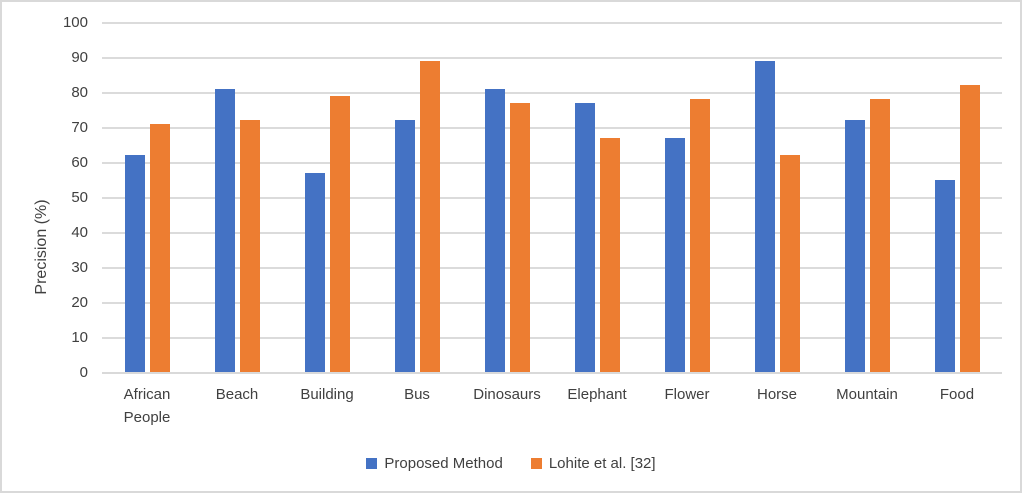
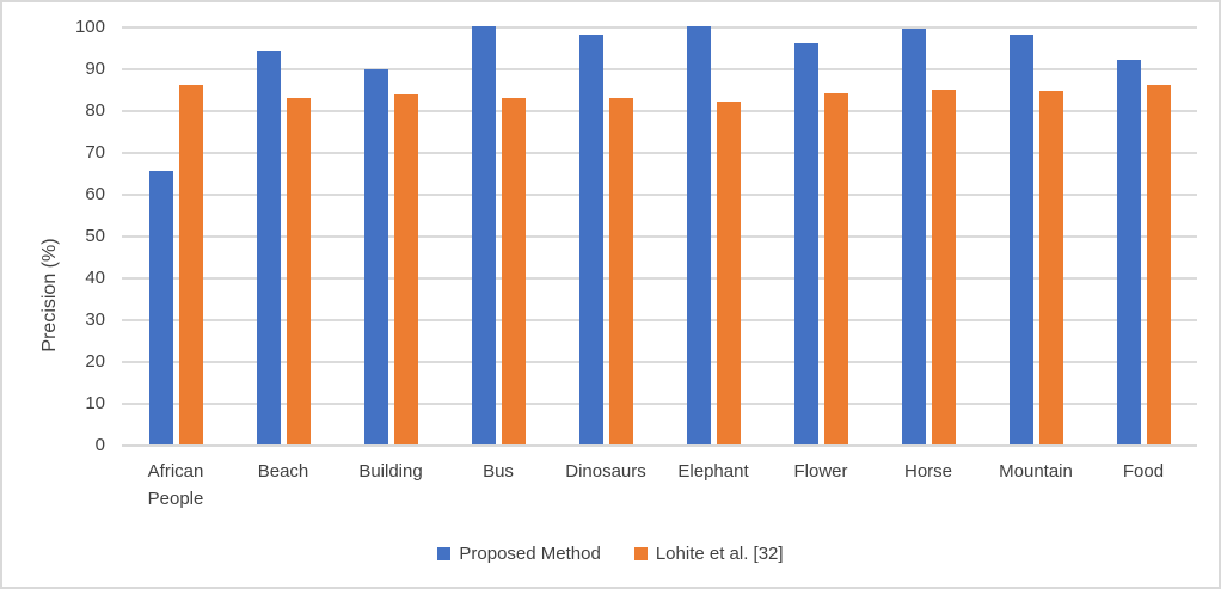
Proposed Method/African People: 62 -> 66
Lohite et al. [32]/African People: 71 -> 86
Proposed Method/Beach: 81 -> 94
Lohite et al. [32]/Beach: 72 -> 83
Proposed Method/Building: 57 -> 90
Lohite et al. [32]/Building: 79 -> 84
Proposed Method/Bus: 72 -> 100
Lohite et al. [32]/Bus: 89 -> 83
Proposed Method/Dinosaurs: 81 -> 98
Lohite et al. [32]/Dinosaurs: 77 -> 83
Proposed Method/Elephant: 77 -> 100
Lohite et al. [32]/Elephant: 67 -> 82
Proposed Method/Flower: 67 -> 96
Lohite et al. [32]/Flower: 78 -> 84
Proposed Method/Horse: 89 -> 100
Lohite et al. [32]/Horse: 62 -> 85
Proposed Method/Mountain: 72 -> 98
Lohite et al. [32]/Mountain: 78 -> 84
Proposed Method/Food: 55 -> 92
Lohite et al. [32]/Food: 82 -> 86
